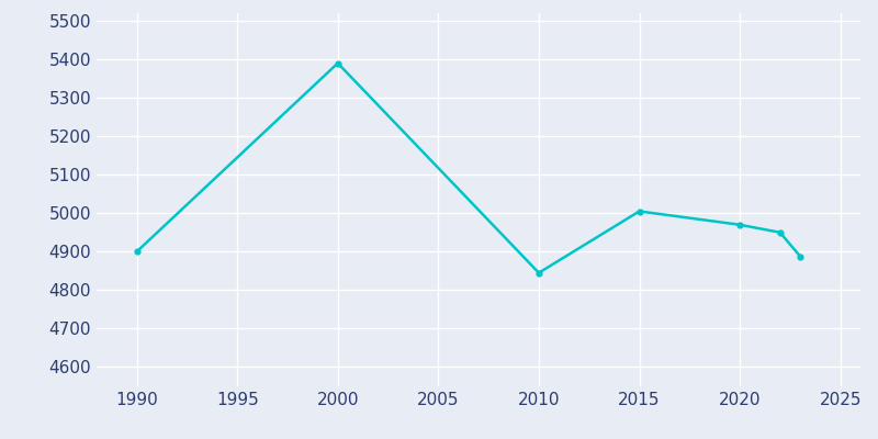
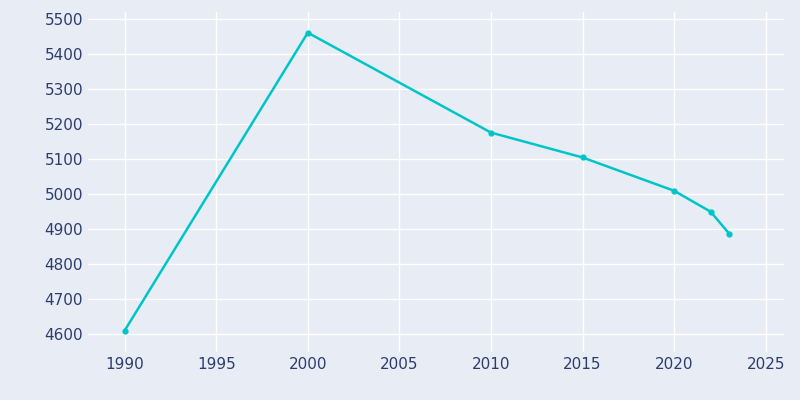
1990: 4900 -> 4611
2000: 5390 -> 5461
2010: 4845 -> 5176
2015: 5005 -> 5105
2020: 4970 -> 5010
